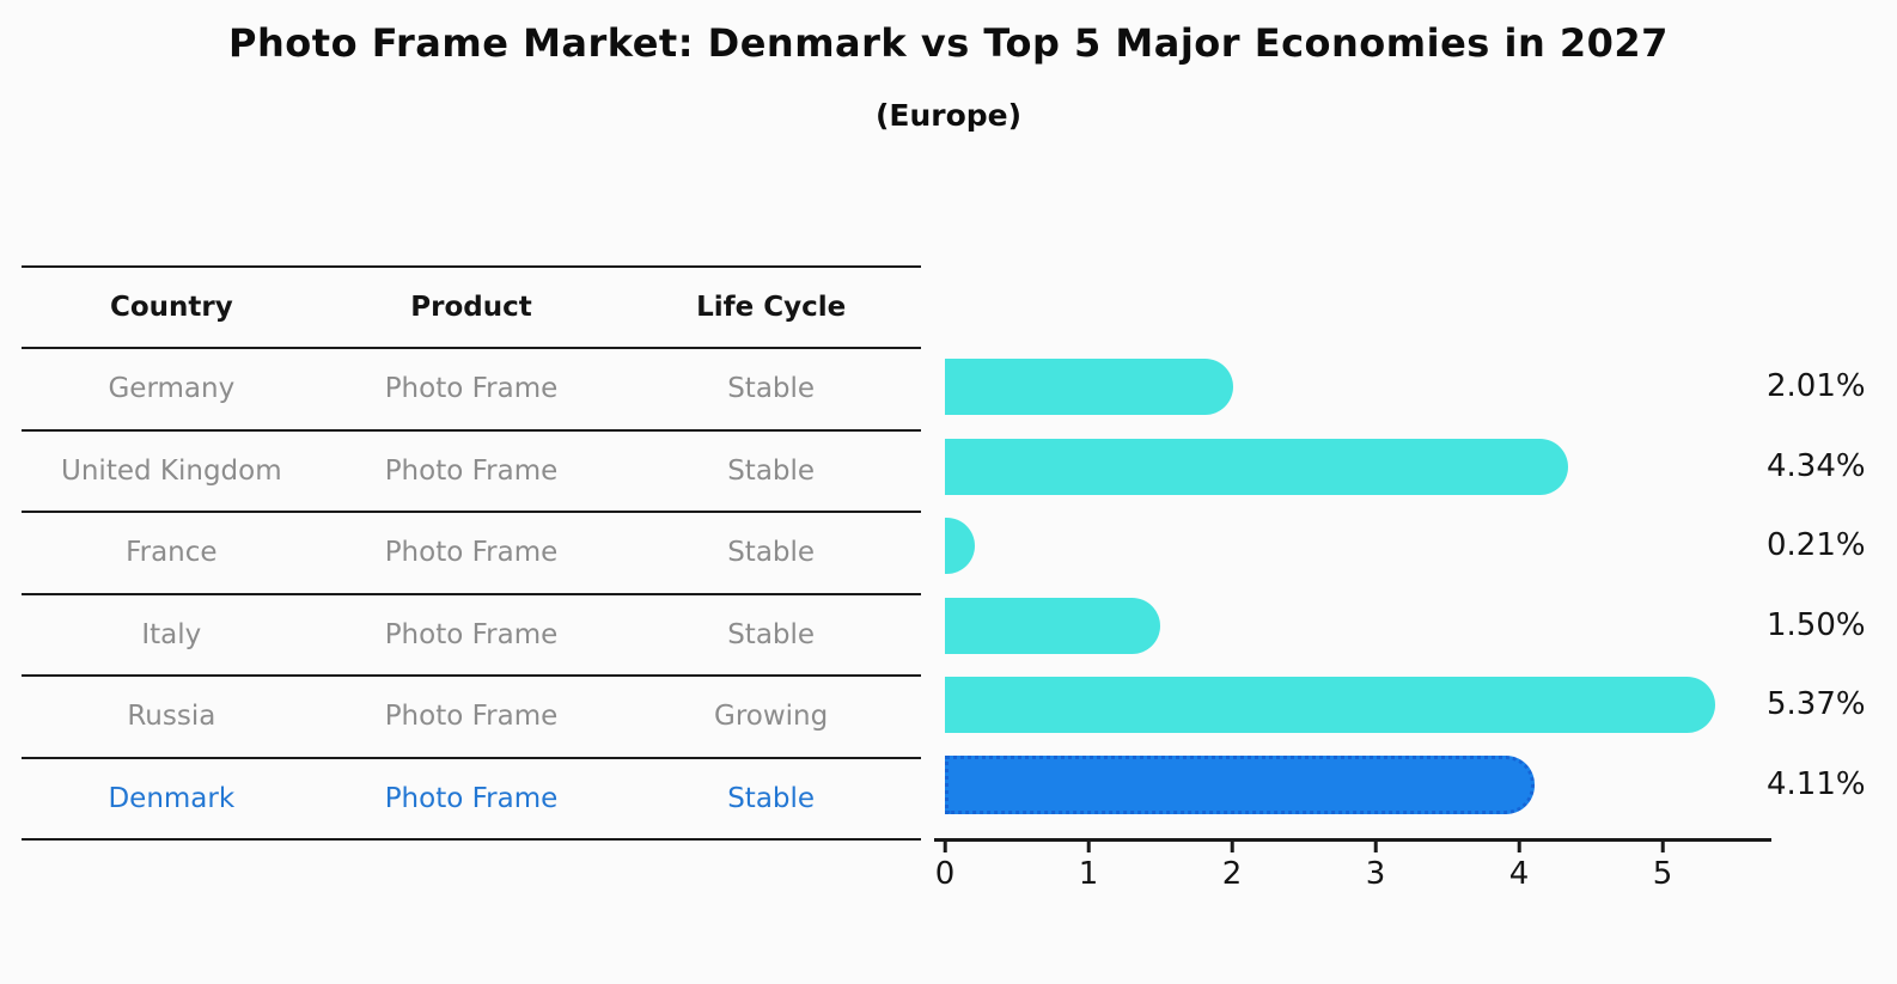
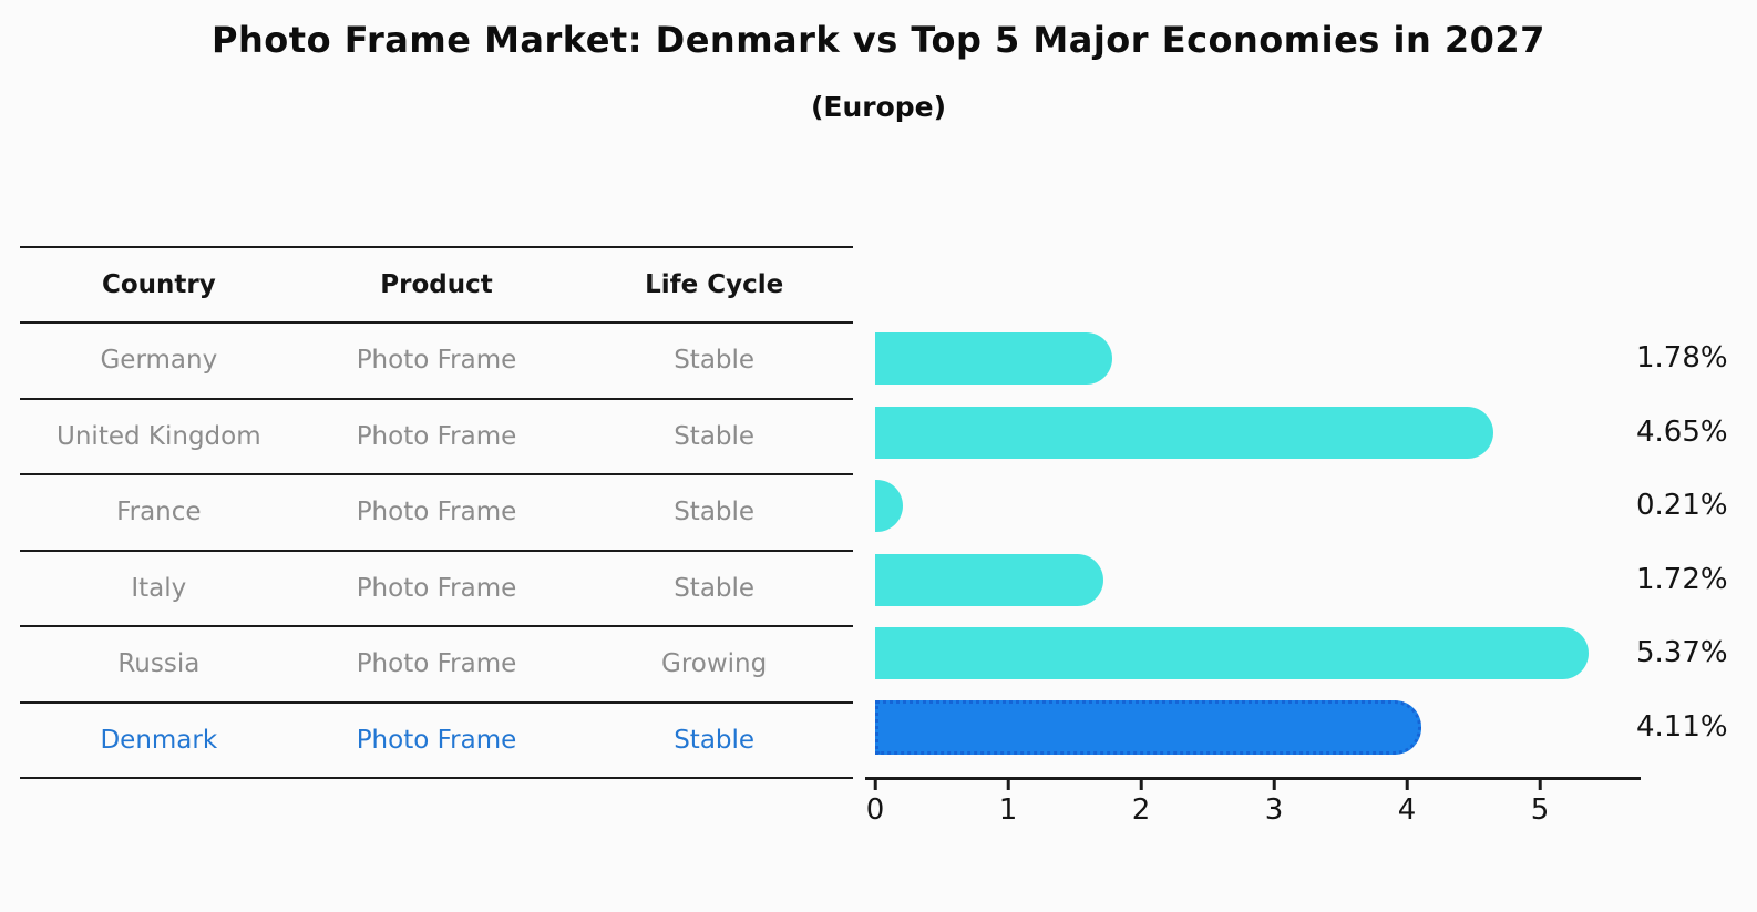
Germany: 2.01% -> 1.78%
United Kingdom: 4.34% -> 4.65%
Italy: 1.50% -> 1.72%
